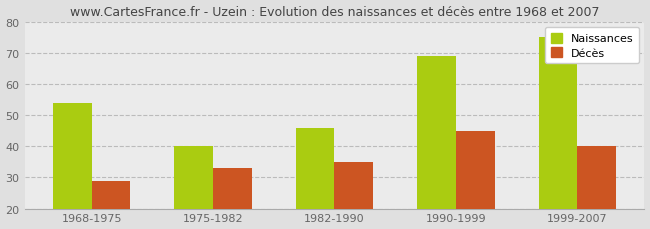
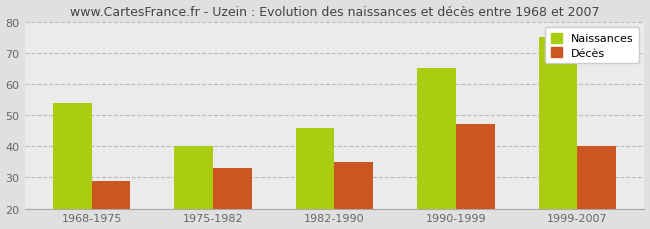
Naissances/1990-1999: 69 -> 65
Décès/1990-1999: 45 -> 47
